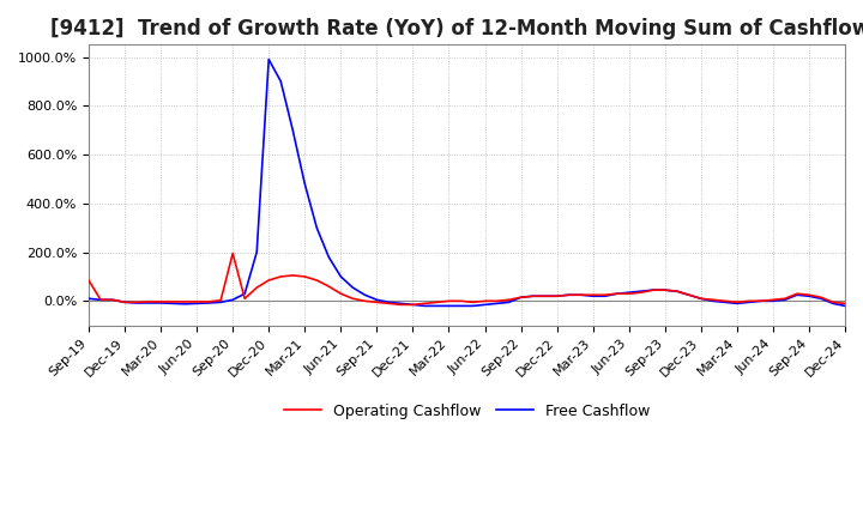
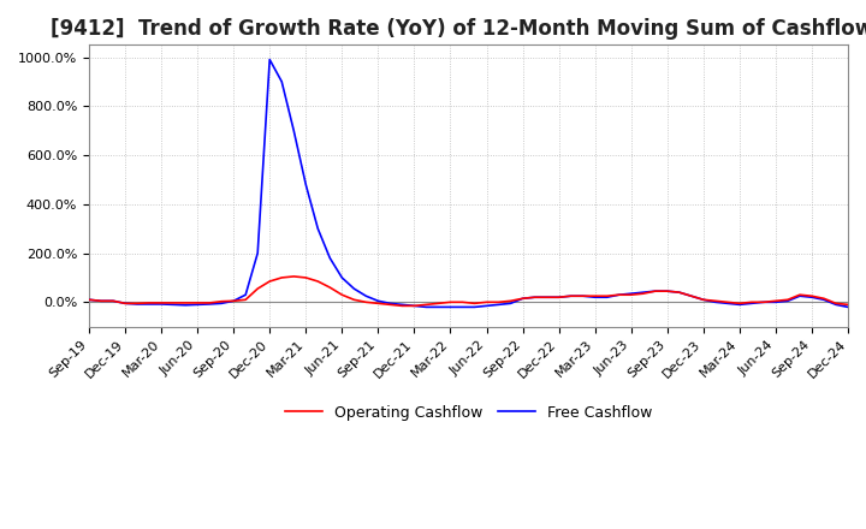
Operating Cashflow/Sep-19: 85% -> 10%
Operating Cashflow/Sep-20: 195% -> 5%
